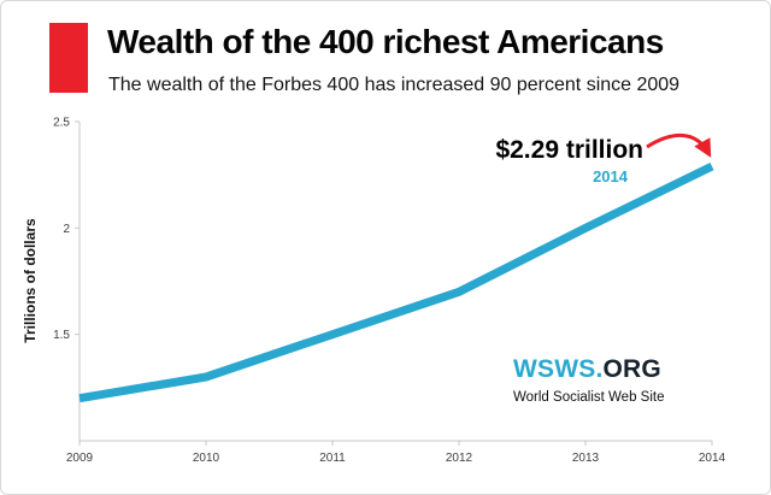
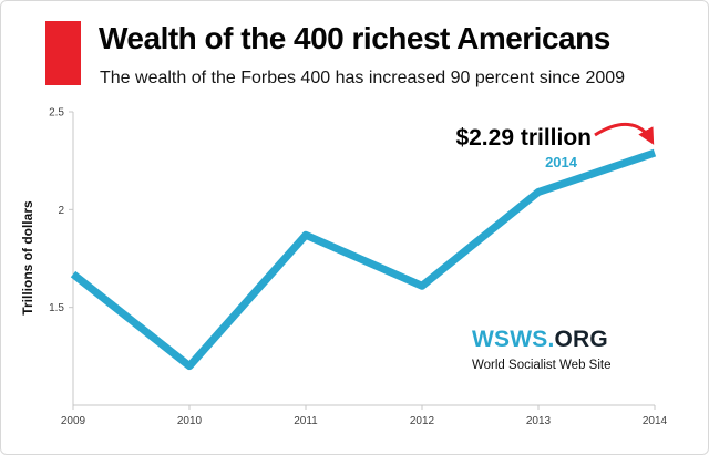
2009: 1.20 -> 1.67
2010: 1.30 -> 1.20
2011: 1.50 -> 1.87
2012: 1.70 -> 1.61
2013: 2.00 -> 2.09
